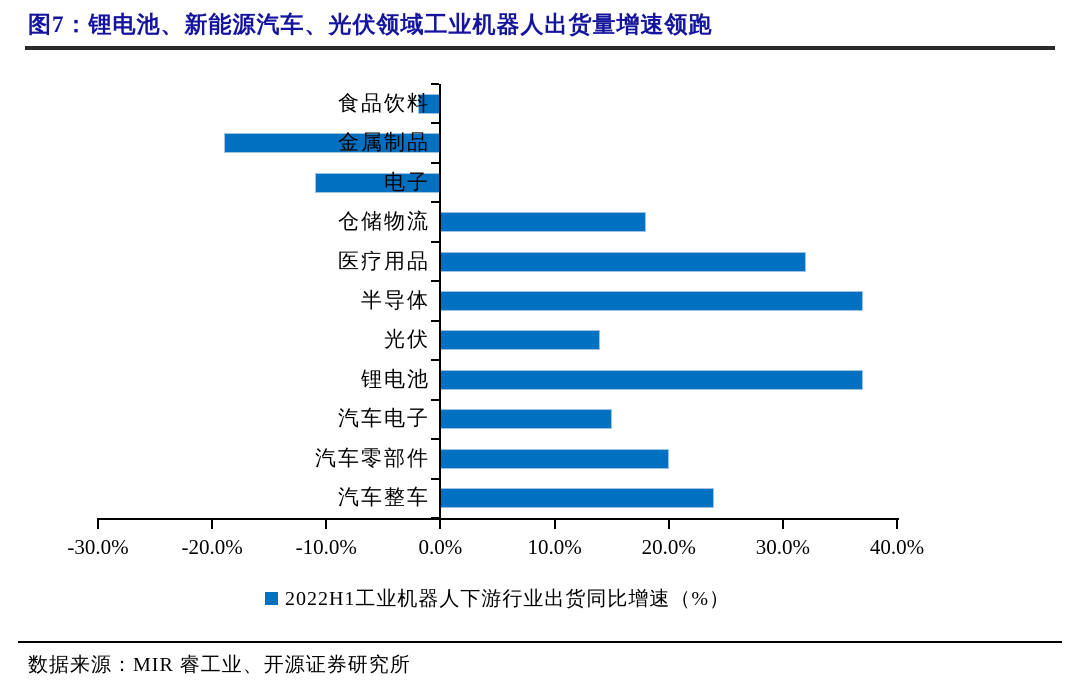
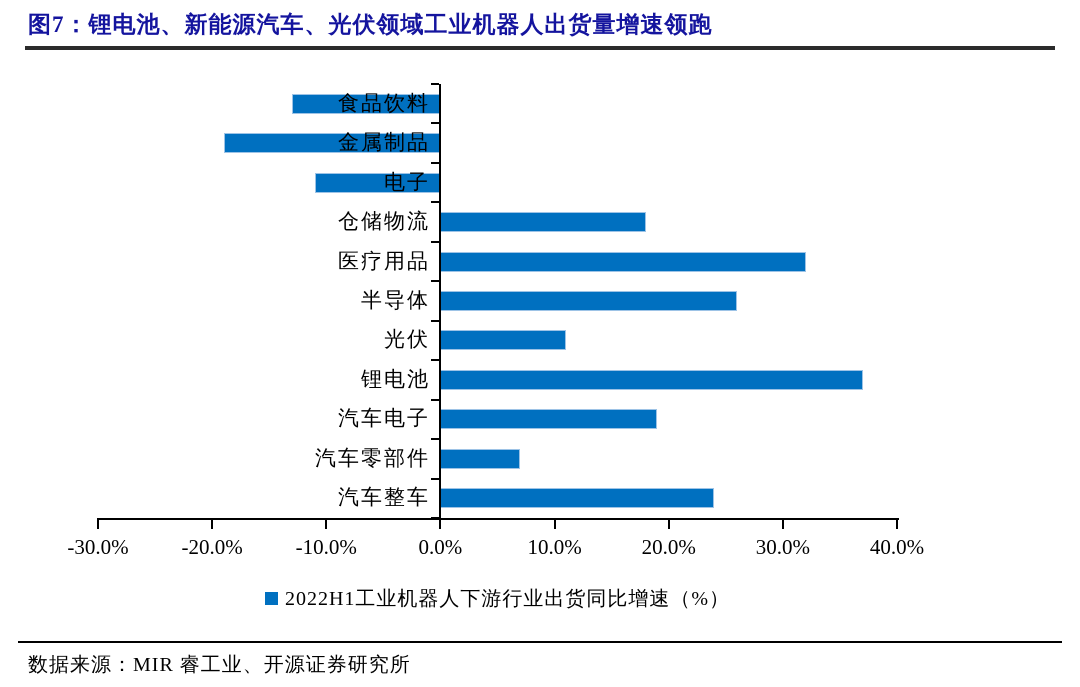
食品饮料: -2% -> -13%
半导体: 37% -> 26%
光伏: 14% -> 11%
汽车电子: 15% -> 19%
汽车零部件: 20% -> 7%
